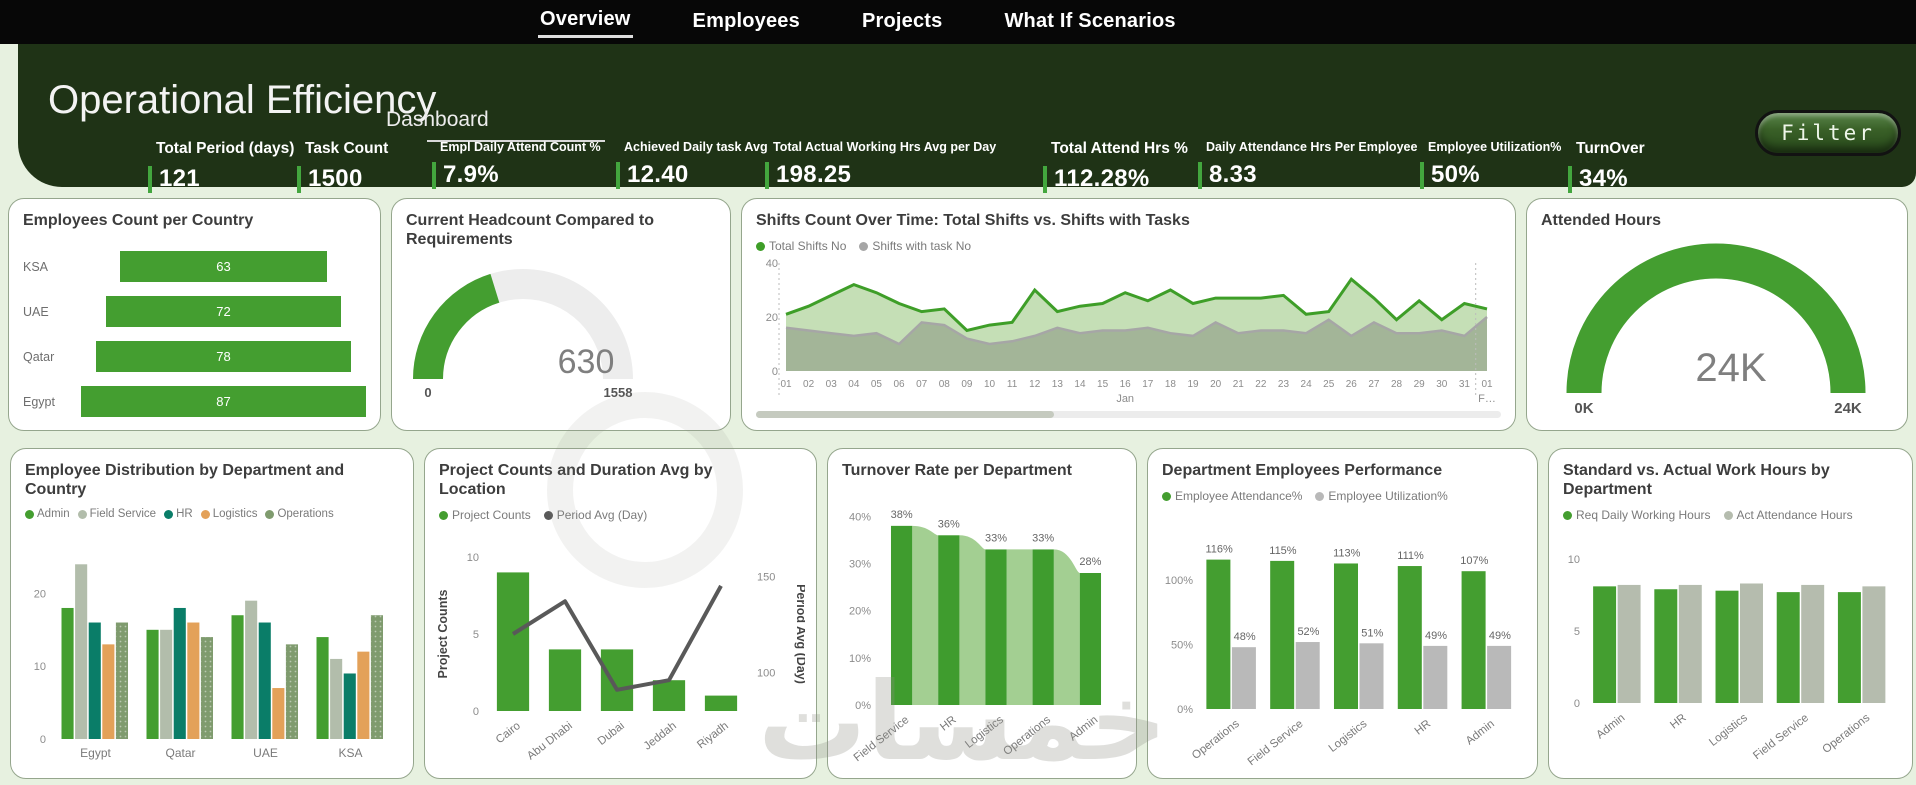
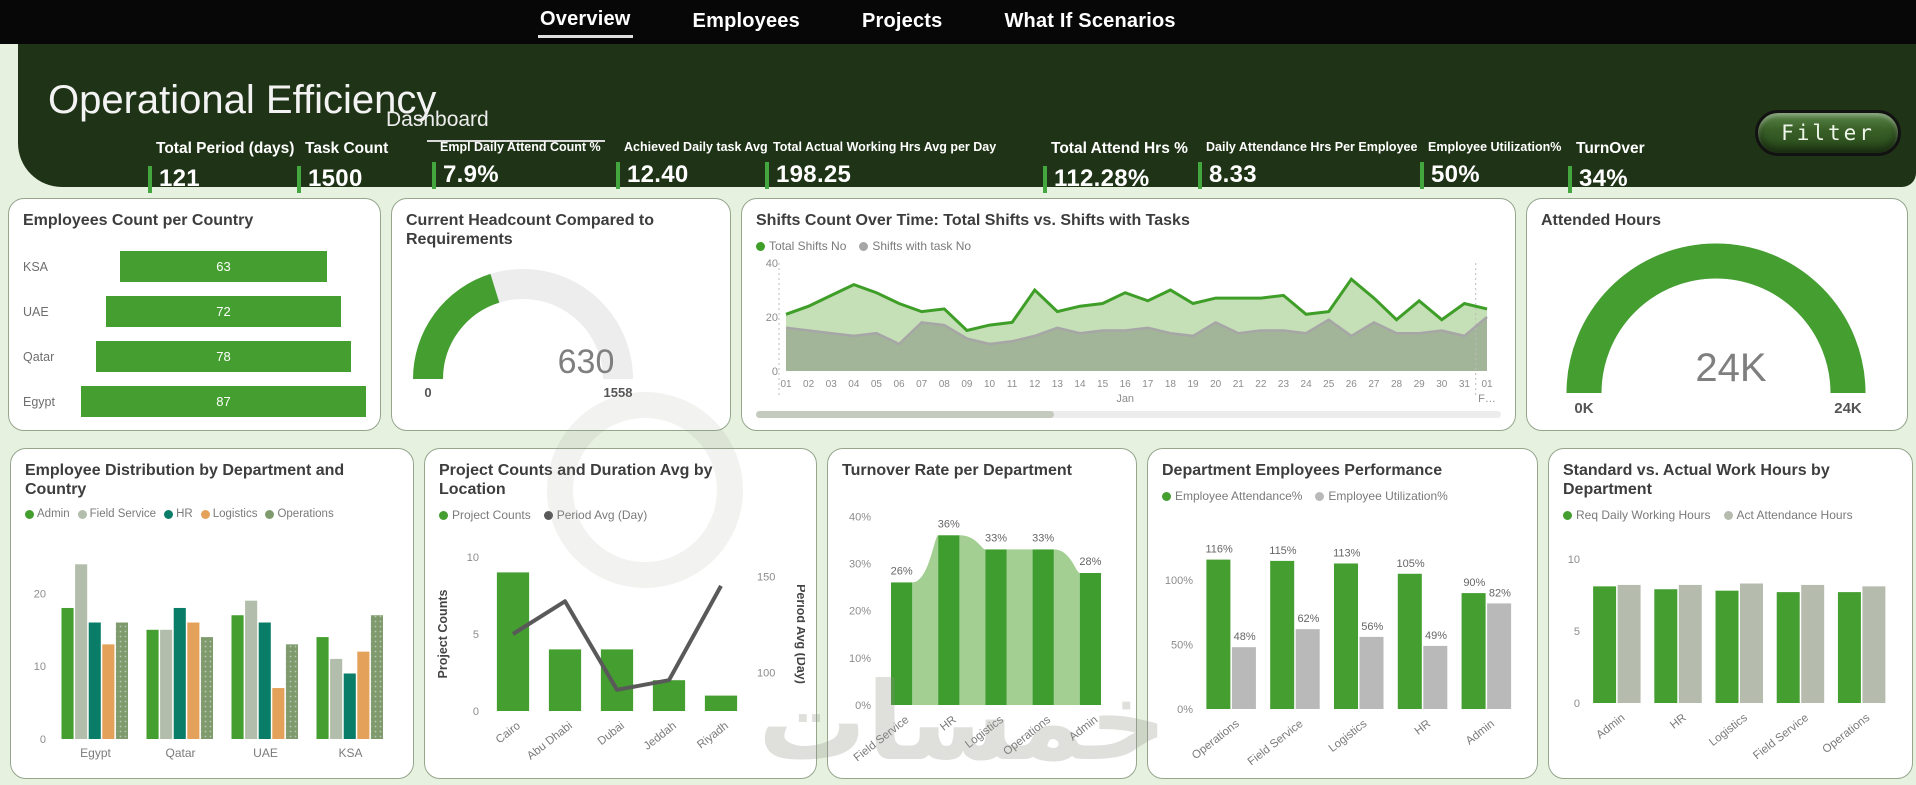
Turnover Rate per Department/Field Service: 38% -> 26%
Department Employees Performance/Employee Utilization%/Field Service: 52% -> 62%
Department Employees Performance/Employee Utilization%/Logistics: 51% -> 56%
Department Employees Performance/Employee Attendance%/HR: 111% -> 105%
Department Employees Performance/Employee Attendance%/Admin: 107% -> 90%
Department Employees Performance/Employee Utilization%/Admin: 49% -> 82%
